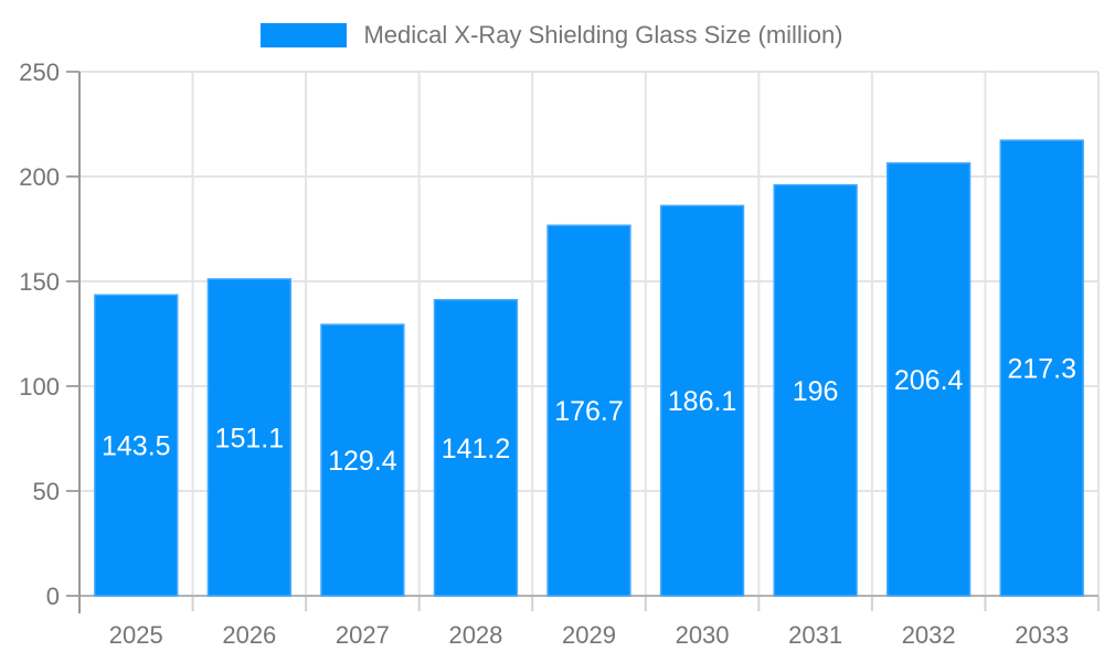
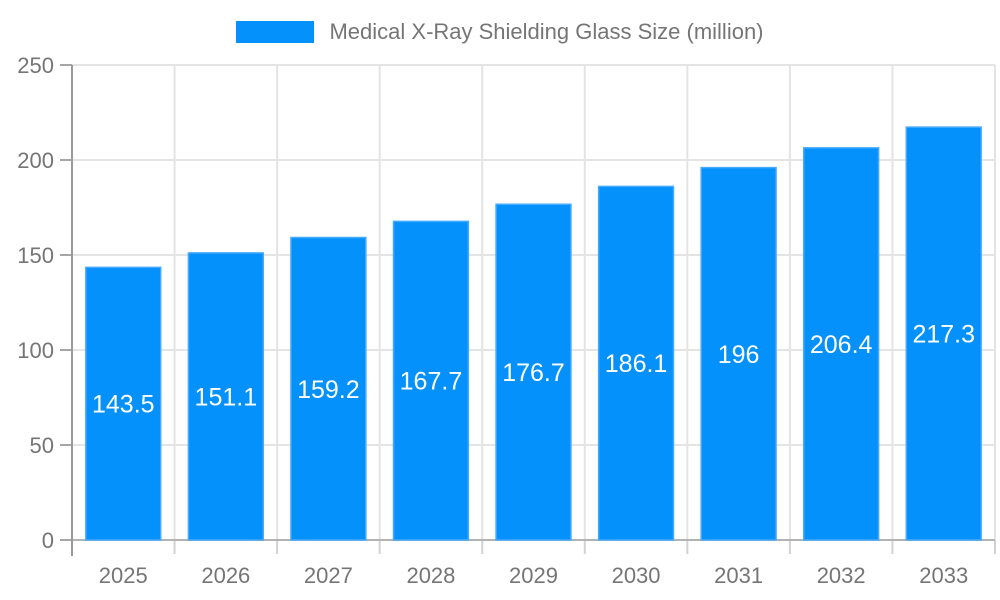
2027: 129.4 -> 159.2
2028: 141.2 -> 167.7
